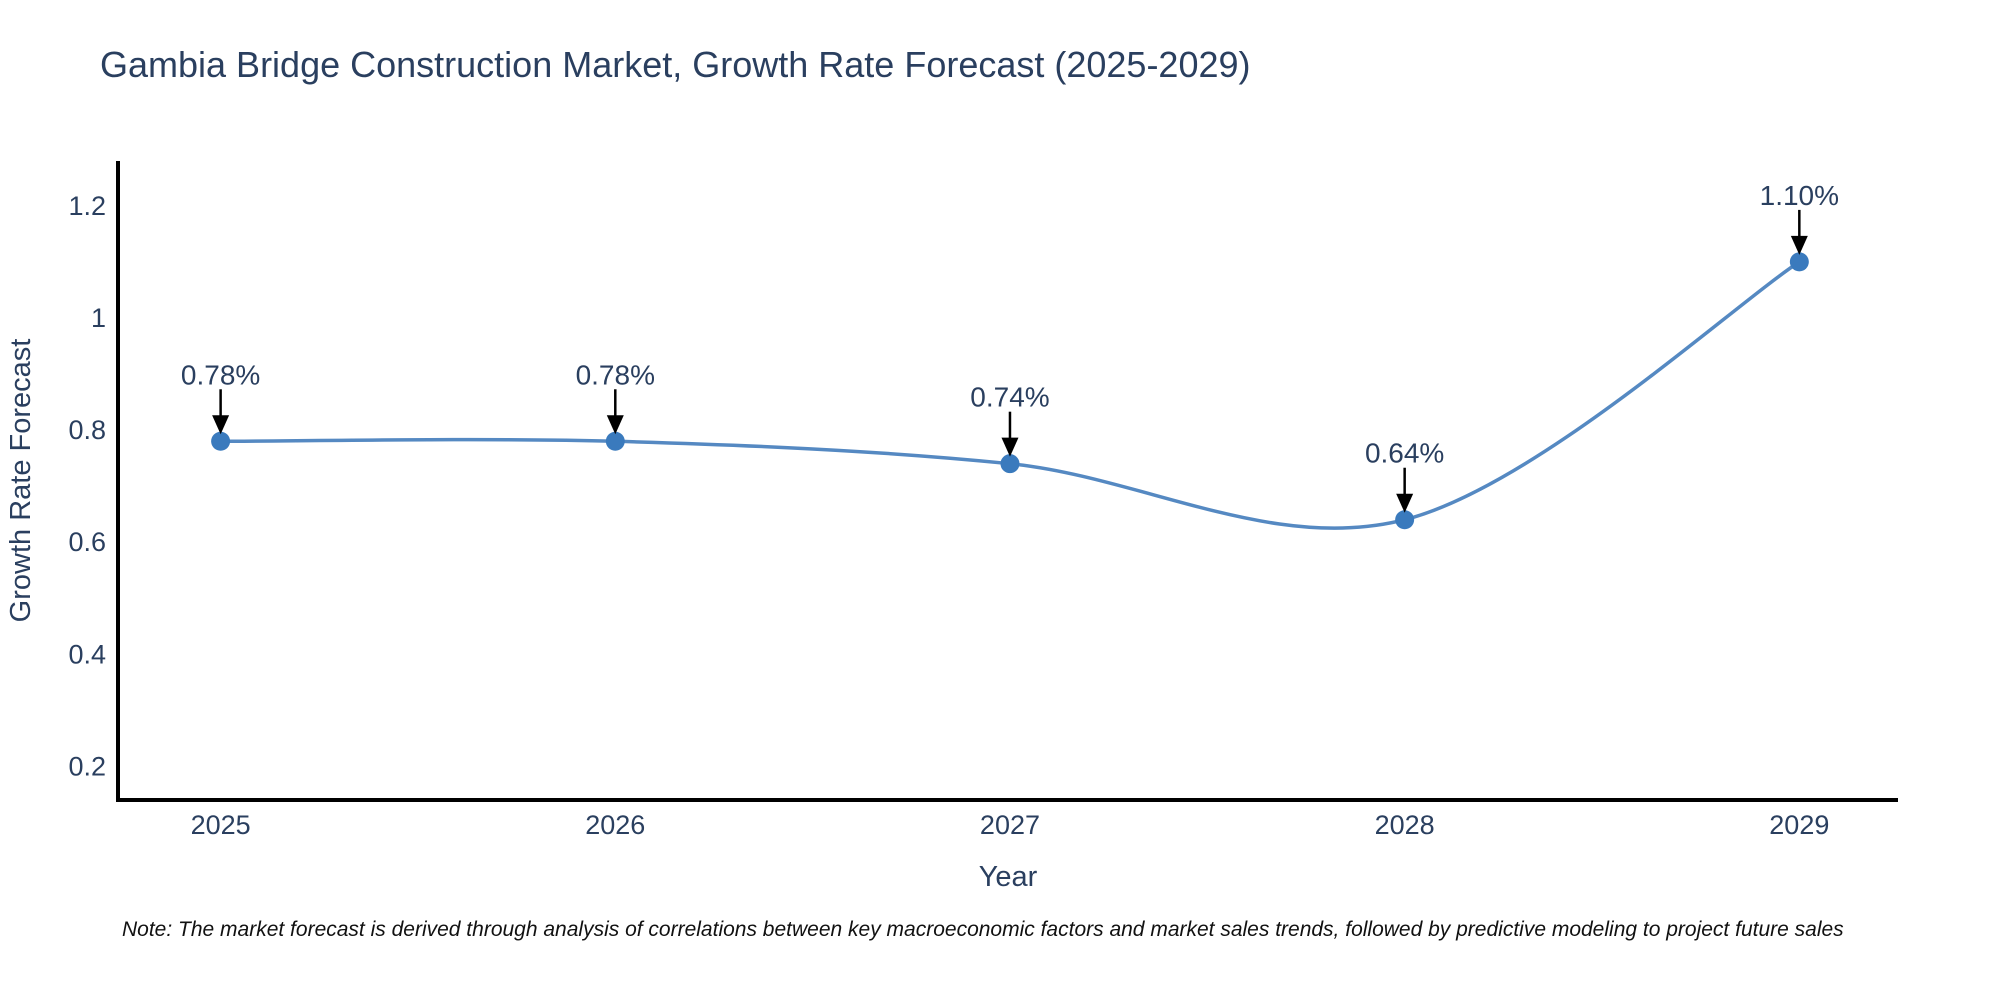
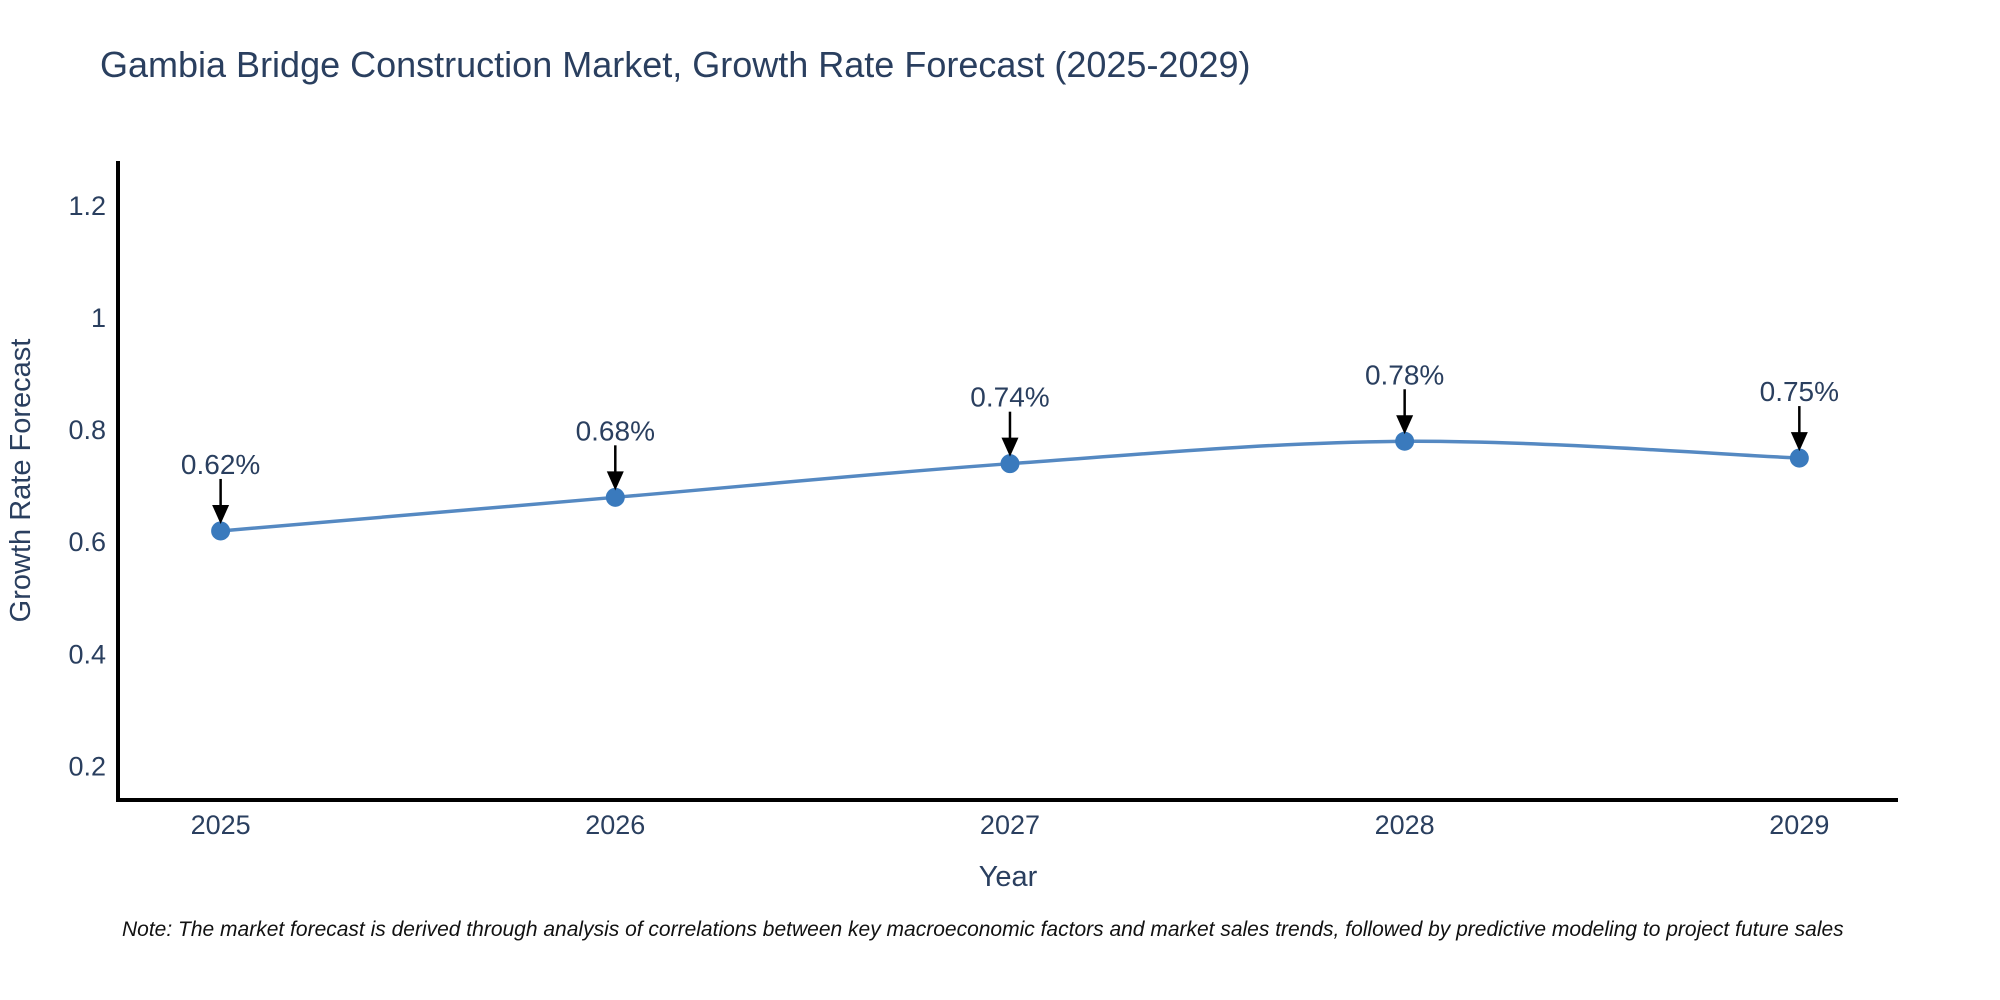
2025: 0.78% -> 0.62%
2026: 0.78% -> 0.68%
2028: 0.64% -> 0.78%
2029: 1.10% -> 0.75%
